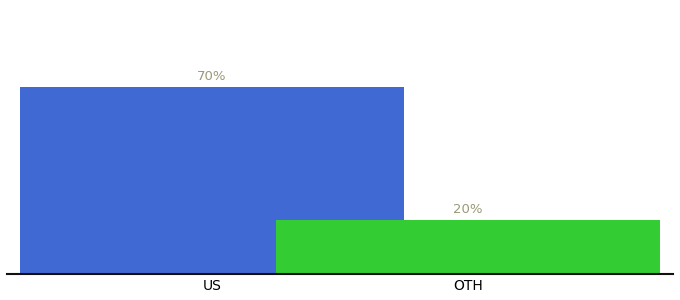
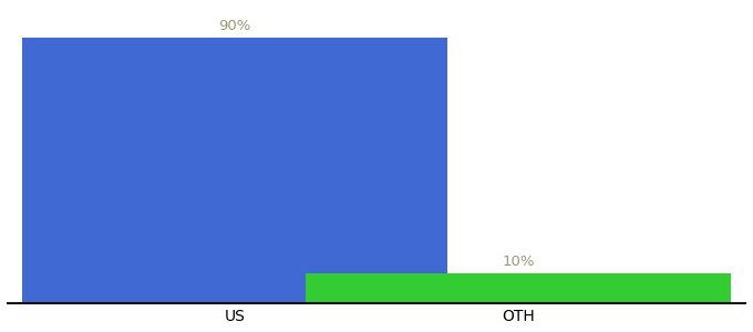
US: 70% -> 90%
OTH: 20% -> 10%
